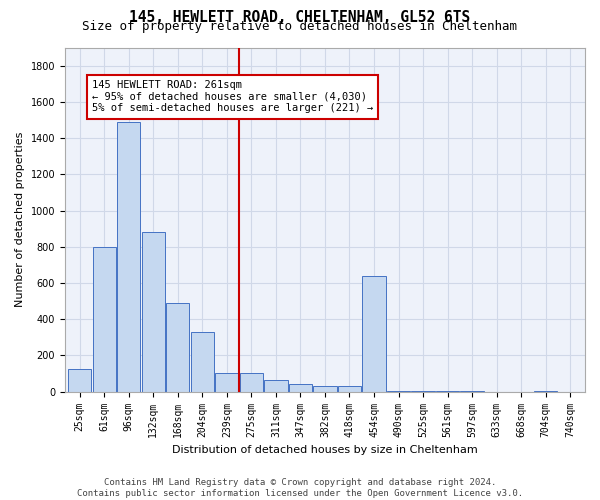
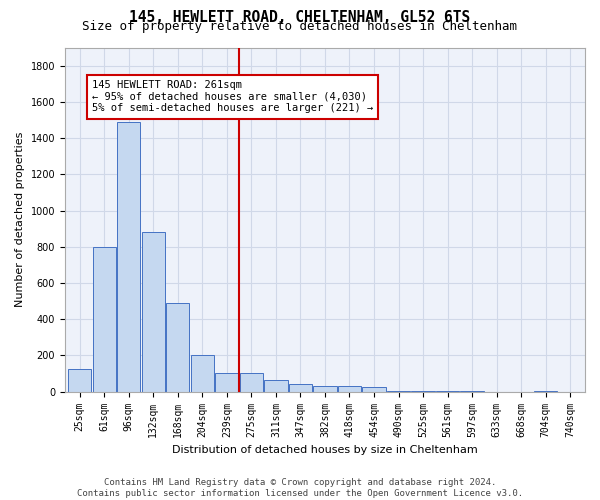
204sqm: 330 -> 200
454sqm: 640 -> 20
